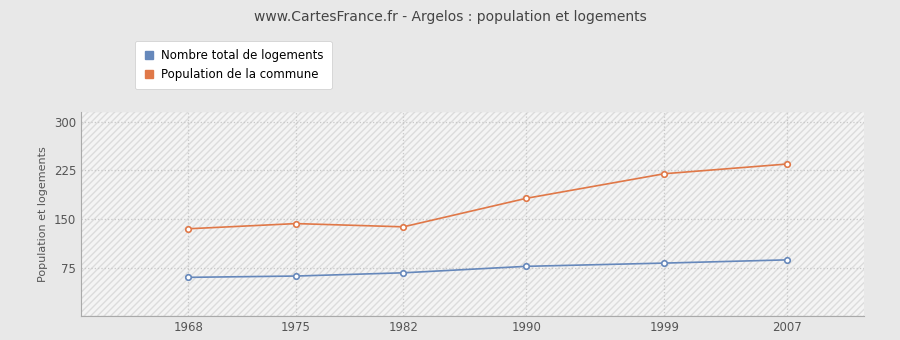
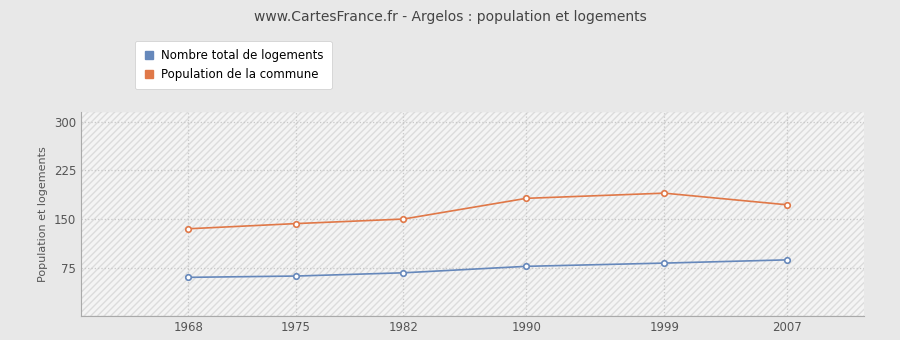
Population de la commune/1982: 138 -> 150
Population de la commune/1999: 220 -> 190
Population de la commune/2007: 235 -> 172
